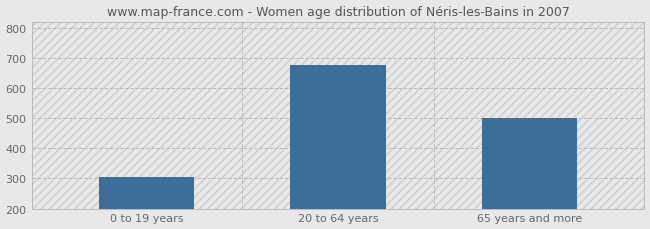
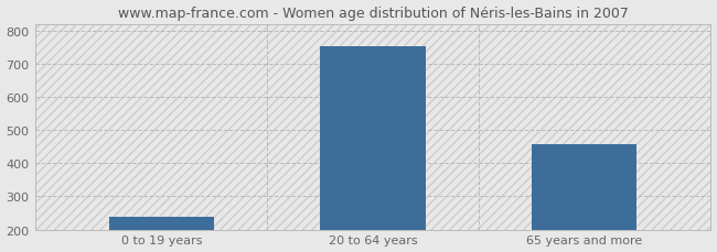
0 to 19 years: 305 -> 237
20 to 64 years: 675 -> 753
65 years and more: 500 -> 458
